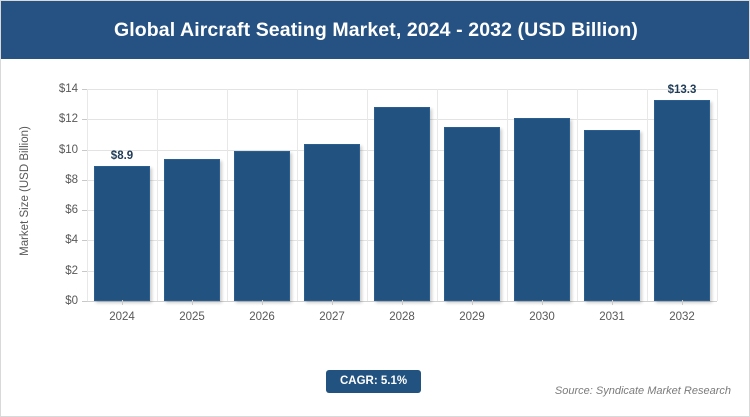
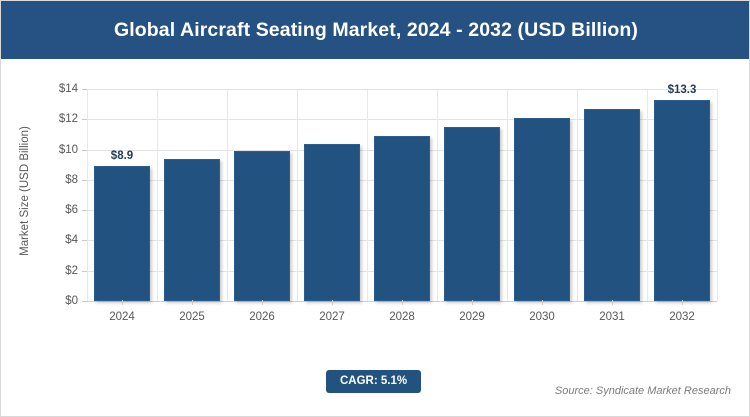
2028: $12.8 -> $10.9
2031: $11.3 -> $12.7
